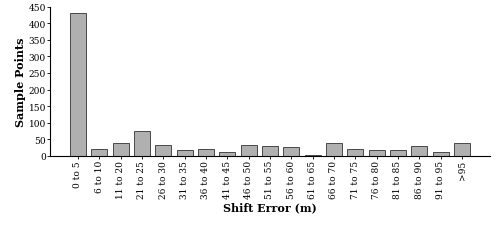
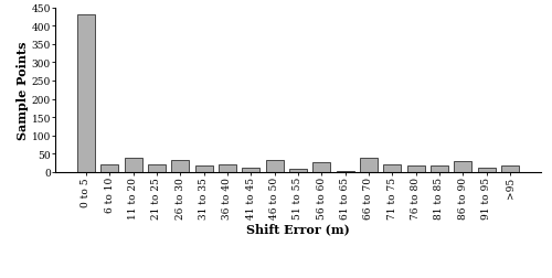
21 to 25: 75 -> 20
51 to 55: 30 -> 10
>95: 40 -> 18
